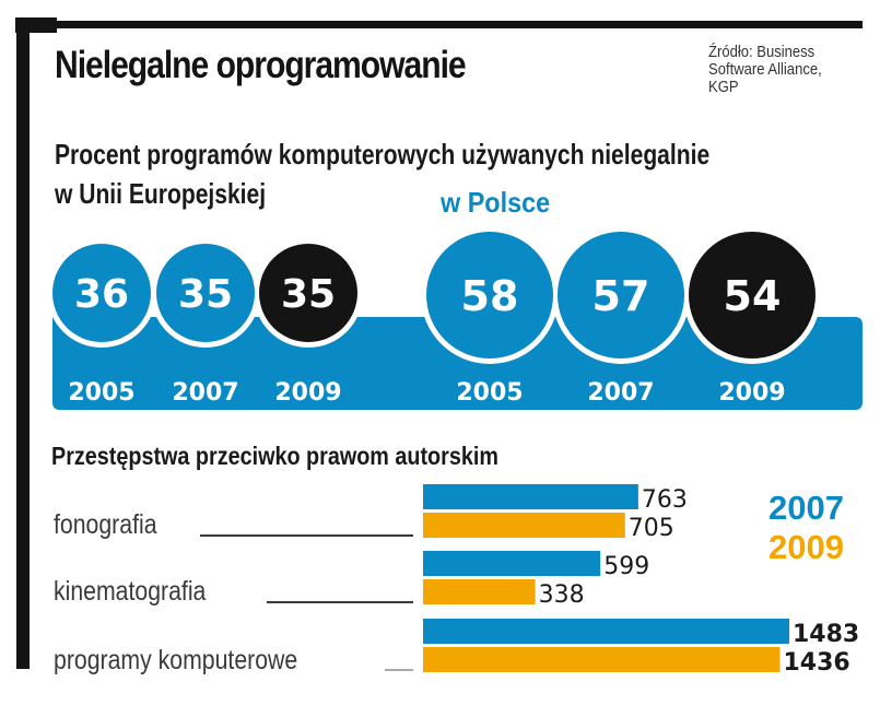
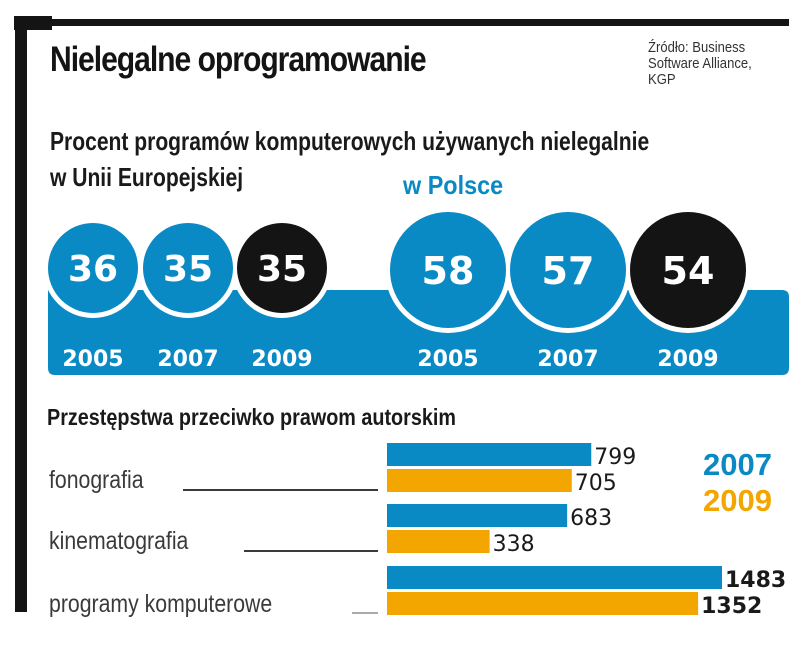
Przestępstwa przeciwko prawom autorskim/2007/fonografia: 763 -> 799
Przestępstwa przeciwko prawom autorskim/2007/kinematografia: 599 -> 683
Przestępstwa przeciwko prawom autorskim/2009/programy komputerowe: 1436 -> 1352
